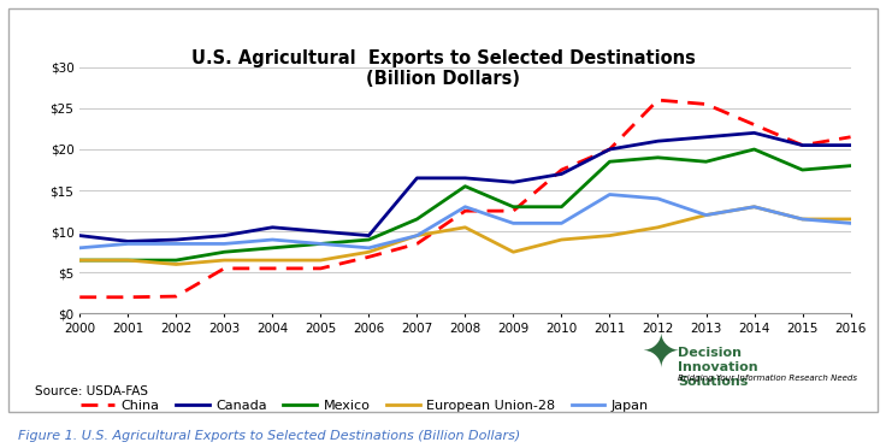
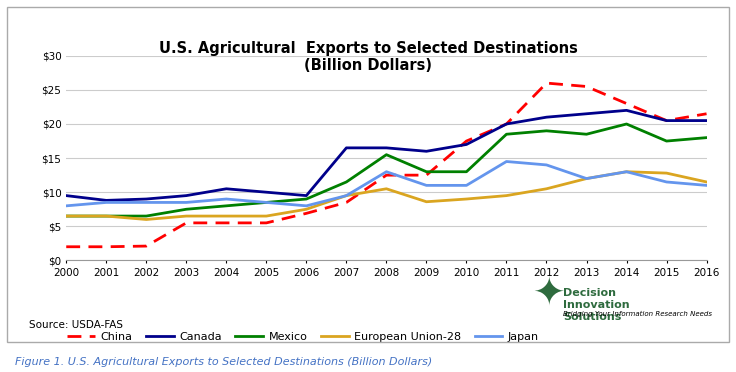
European Union-28/2009: $7.5 -> $8.6
European Union-28/2015: $11.5 -> $12.8
